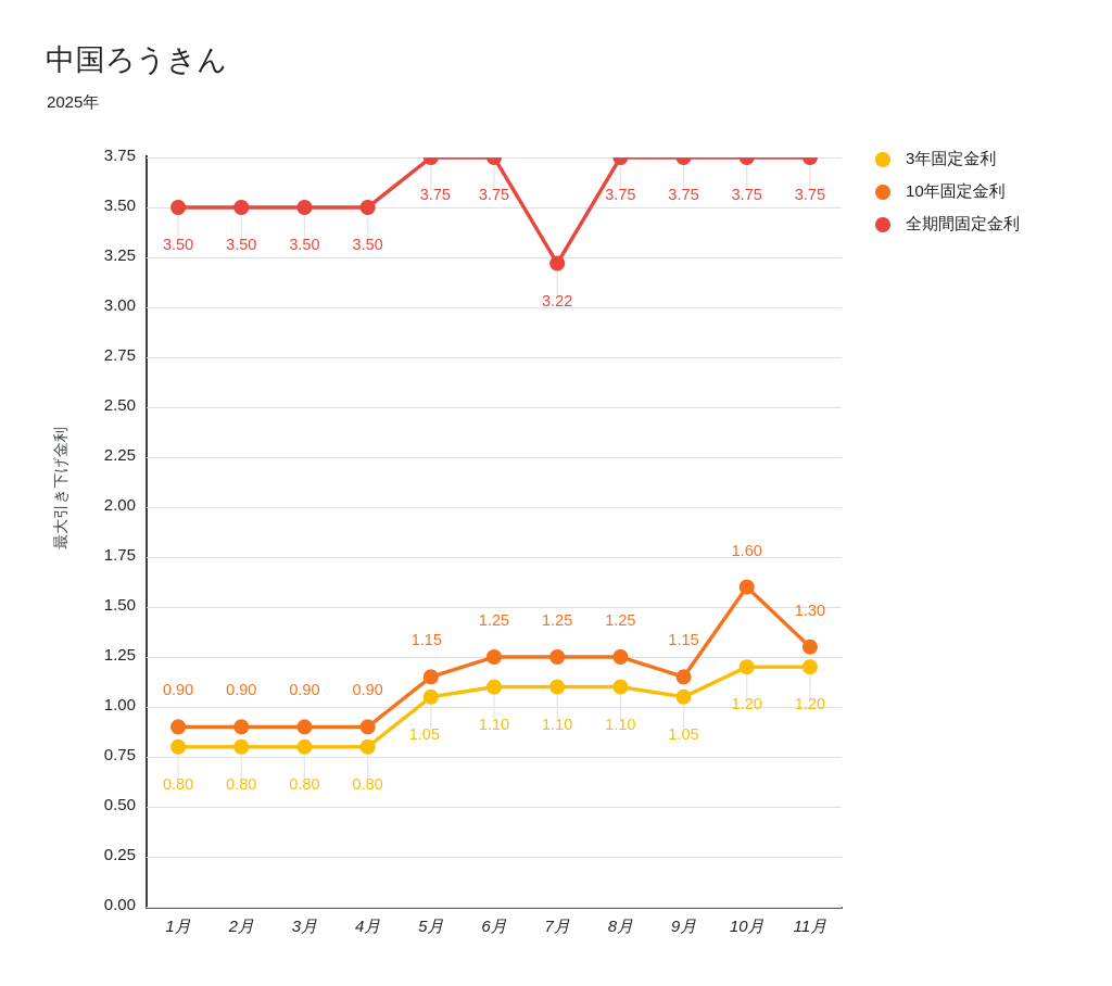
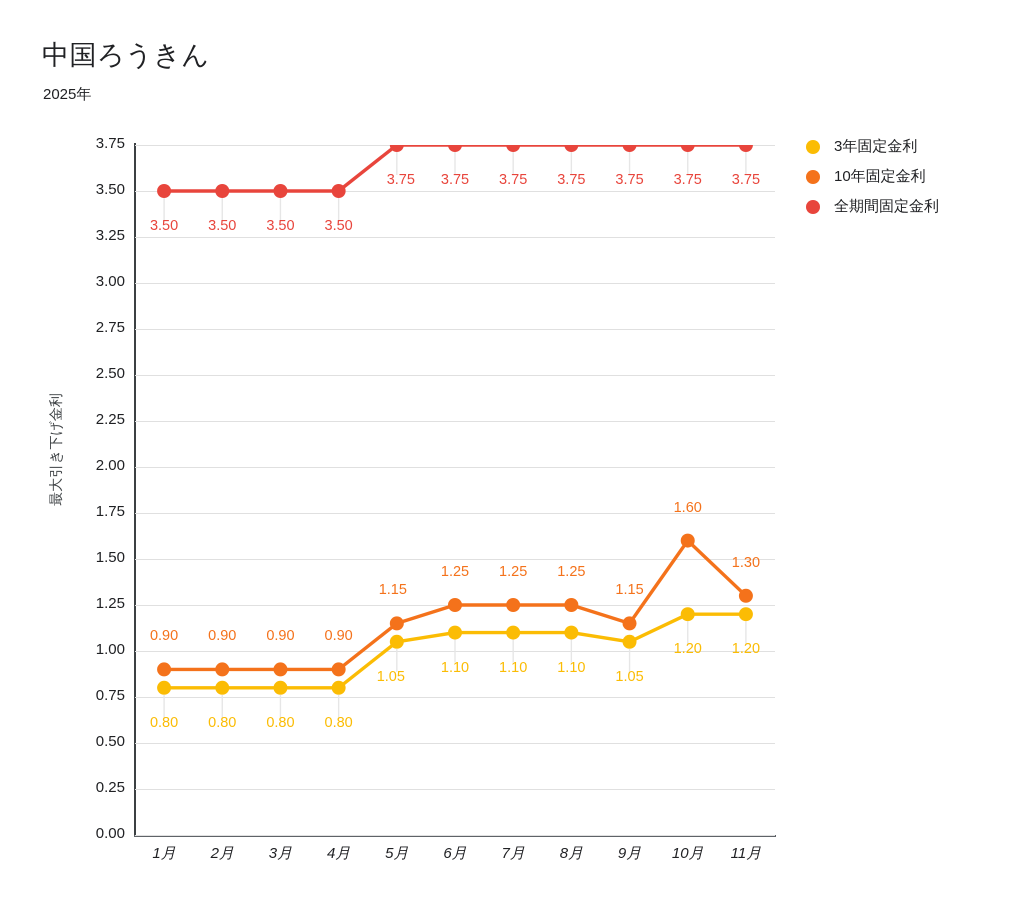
全期間固定金利/7月: 3.22 -> 3.75
